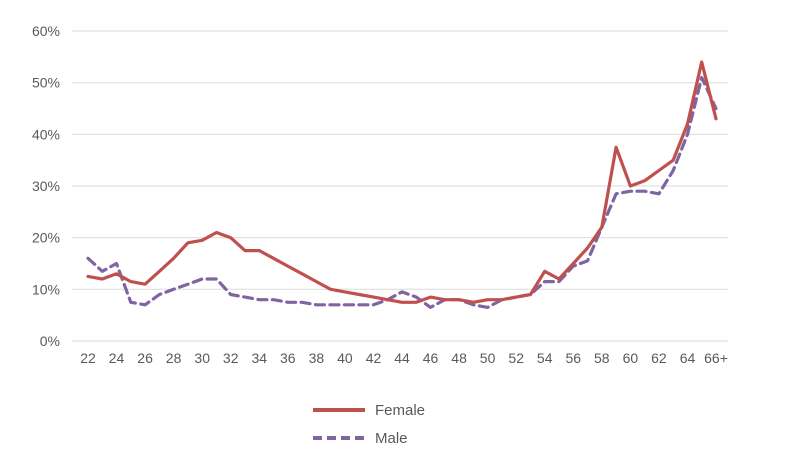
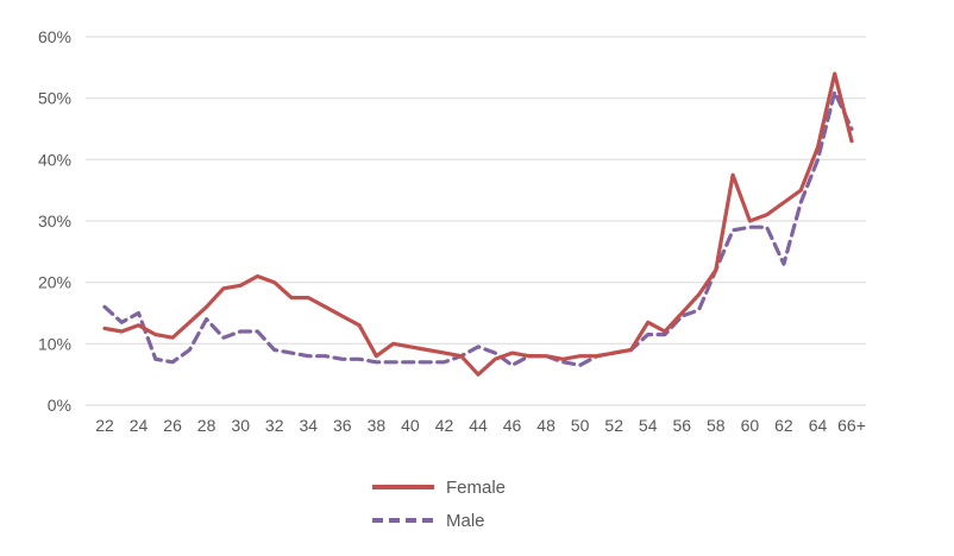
Male/28: 10% -> 14%
Female/38: 12% -> 8%
Female/44: 8% -> 5%
Male/62: 28% -> 23%
